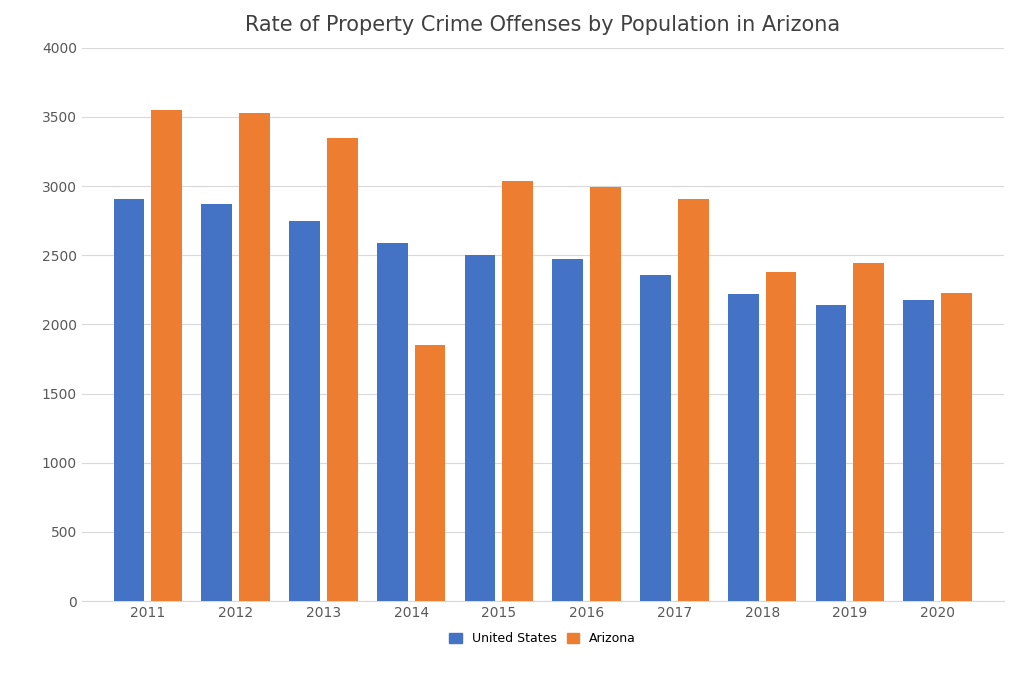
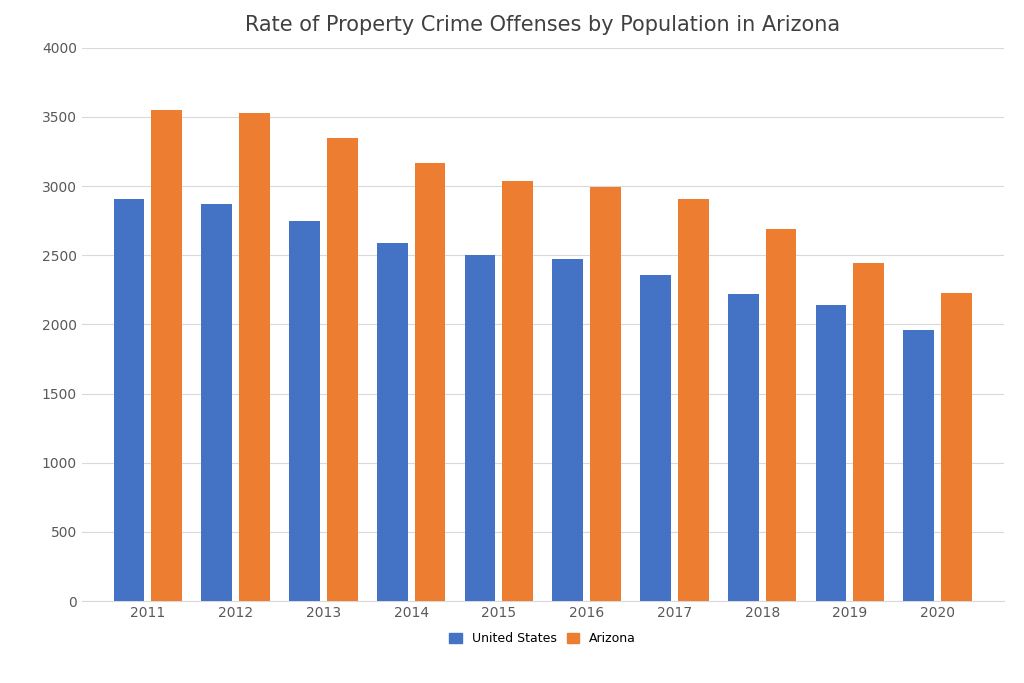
Arizona/2014: 1850 -> 3170
Arizona/2018: 2380 -> 2690
United States/2020: 2180 -> 1960
